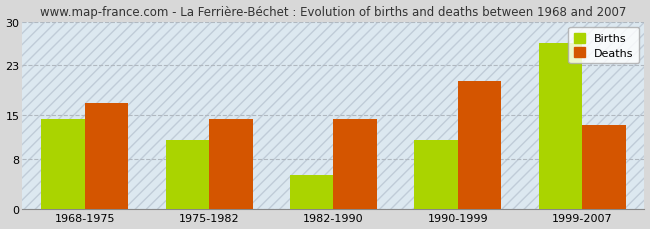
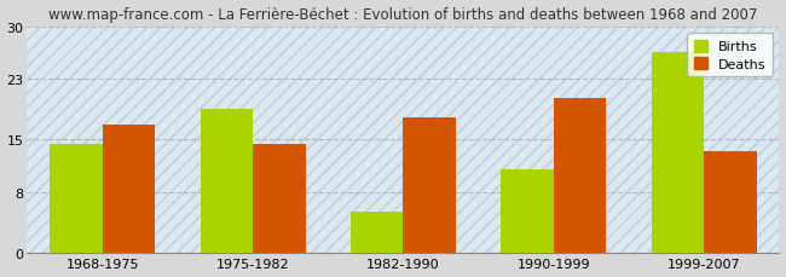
Births/1975-1982: 11.0 -> 19.0
Deaths/1982-1990: 14.5 -> 18.0
